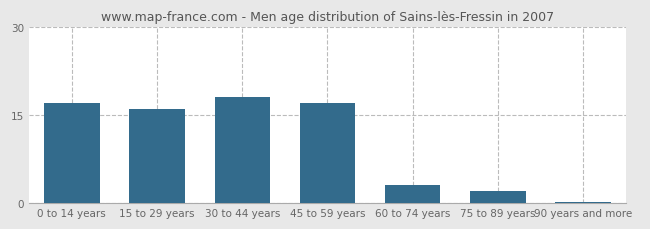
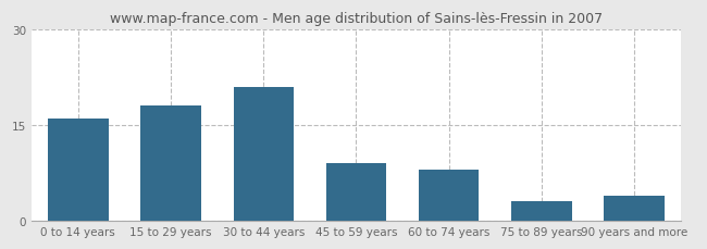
0 to 14 years: 17.0 -> 16.0
15 to 29 years: 16.0 -> 18.0
30 to 44 years: 18.0 -> 21.0
45 to 59 years: 17.0 -> 9.0
60 to 74 years: 3.0 -> 8.0
75 to 89 years: 2.0 -> 3.0
90 years and more: 0.2 -> 4.0
